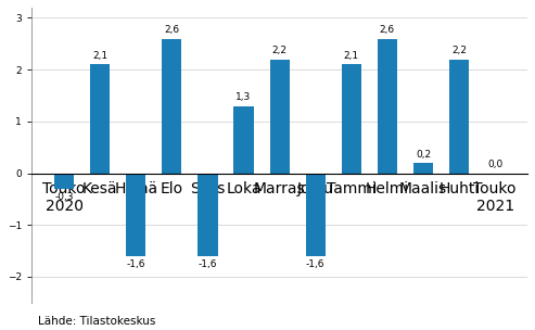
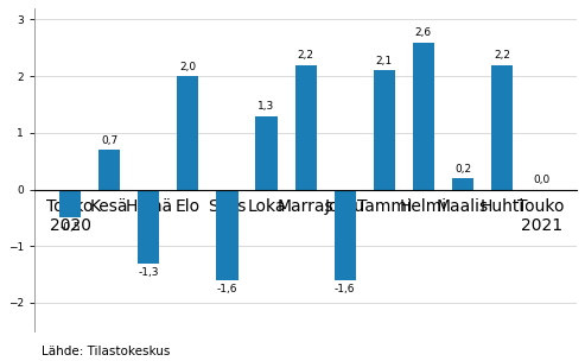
Touko 2020: -0.3 -> -0.5
Kesä: 2,1 -> 0,7
Heinä: -1,6 -> -1,3
Elo: 2,6 -> 2,0
